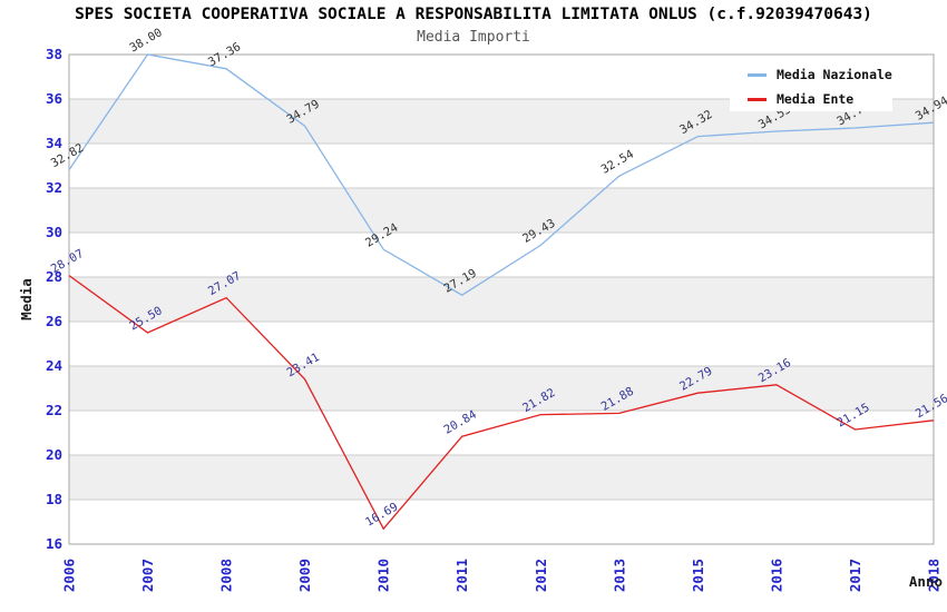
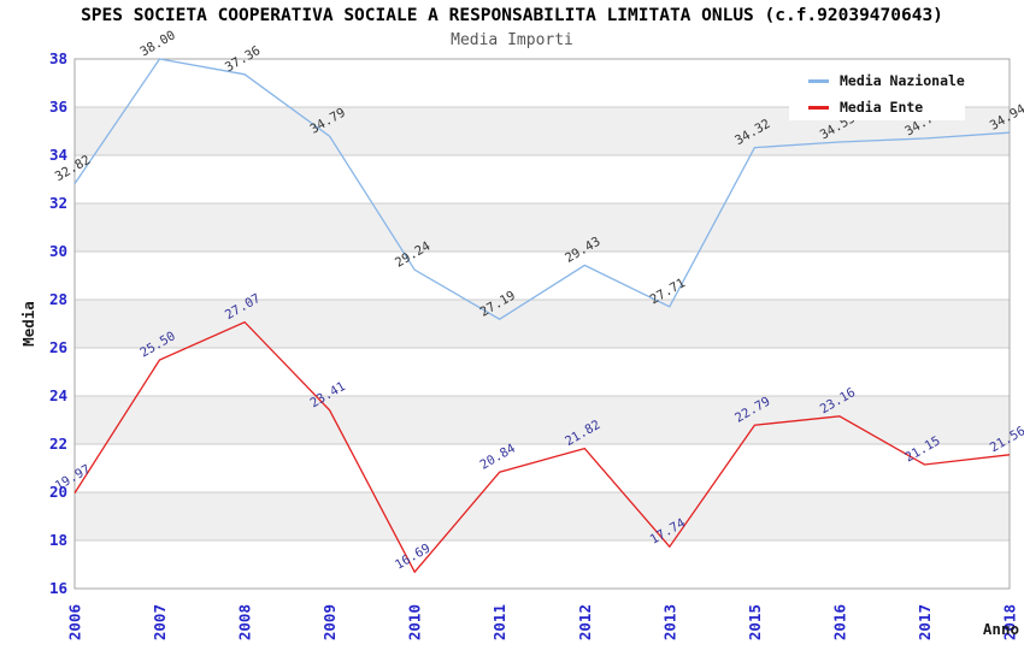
Media Ente/2006: 28.07 -> 19.97
Media Nazionale/2013: 32.54 -> 27.71
Media Ente/2013: 21.88 -> 17.74
